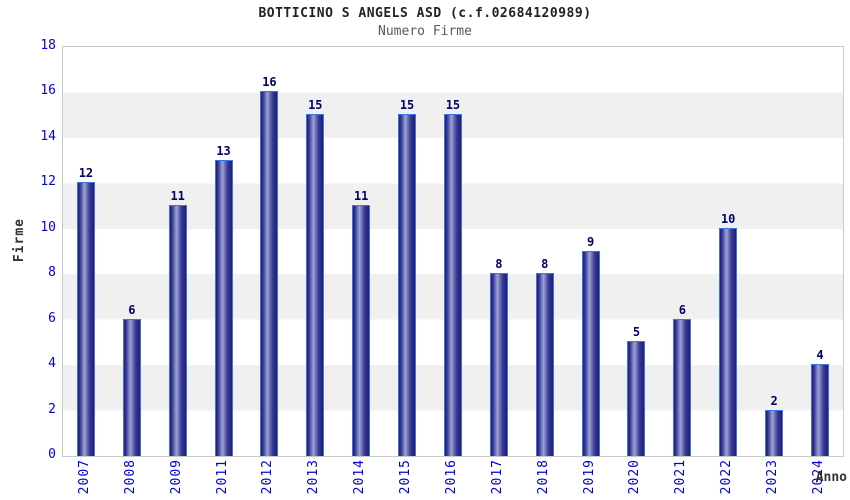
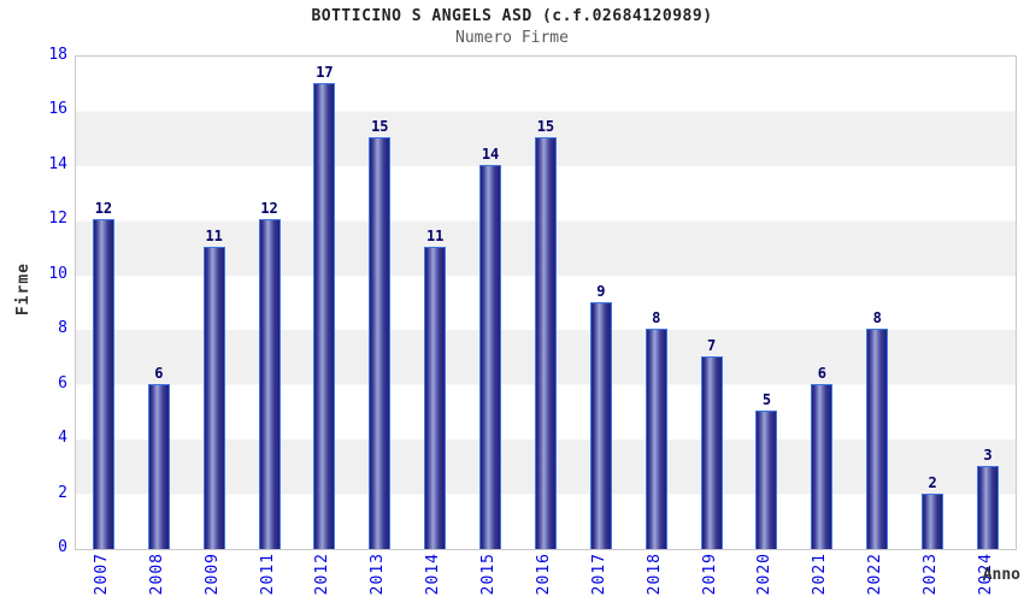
2011: 13 -> 12
2012: 16 -> 17
2015: 15 -> 14
2017: 8 -> 9
2019: 9 -> 7
2022: 10 -> 8
2024: 4 -> 3
